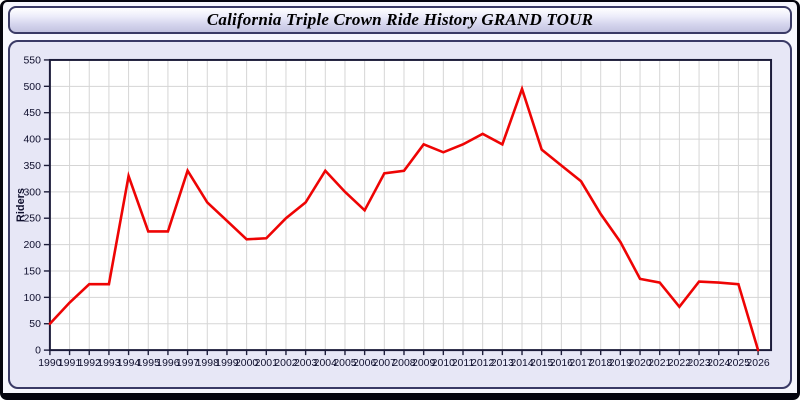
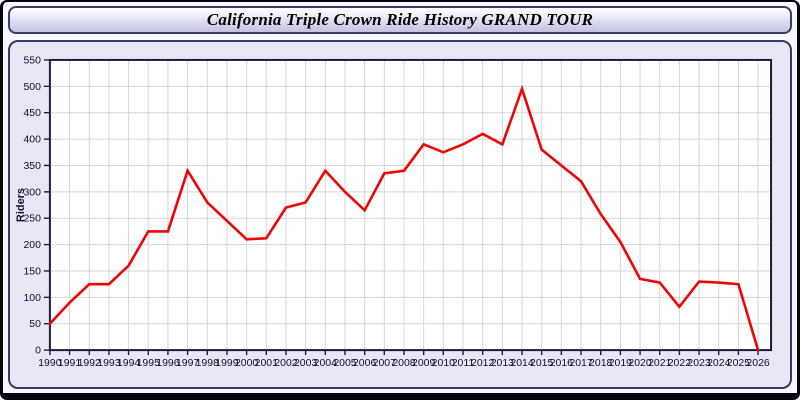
1994: 330 -> 160
2002: 250 -> 270
